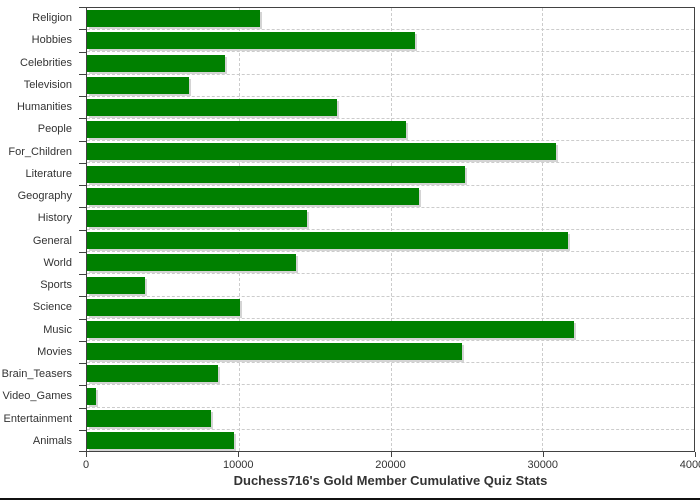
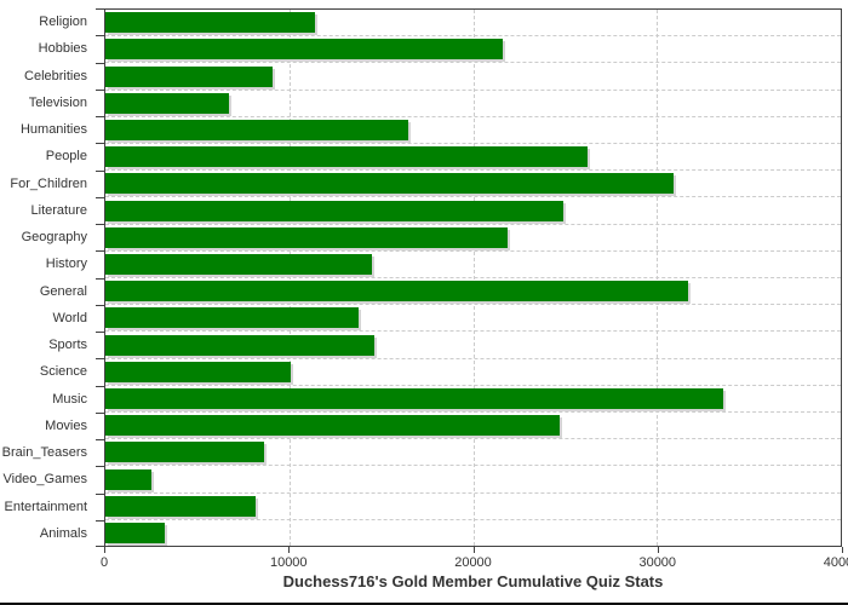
People: 21000 -> 26200
Sports: 3800 -> 14600
Music: 32100 -> 33600
Video_Games: 600 -> 2500
Animals: 9700 -> 3200
